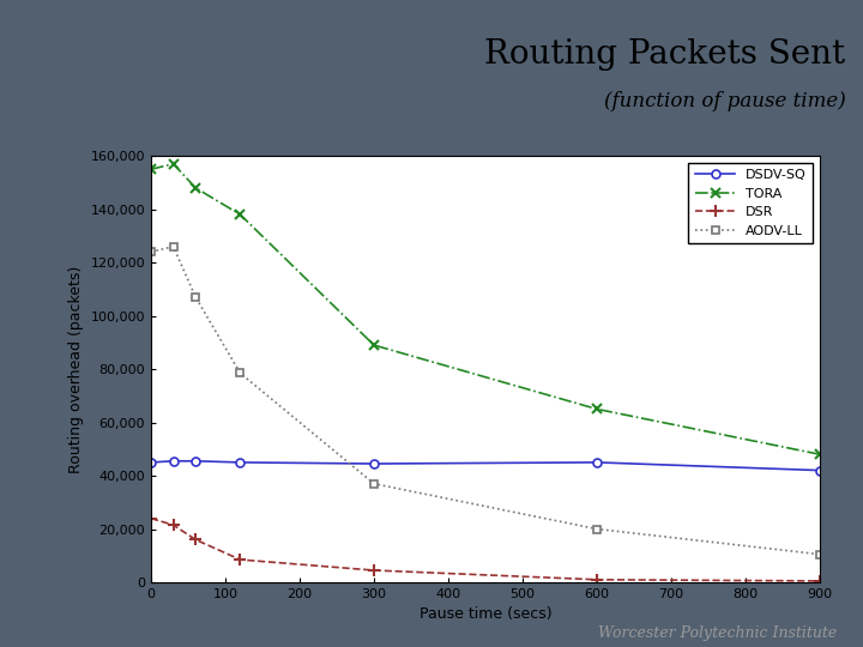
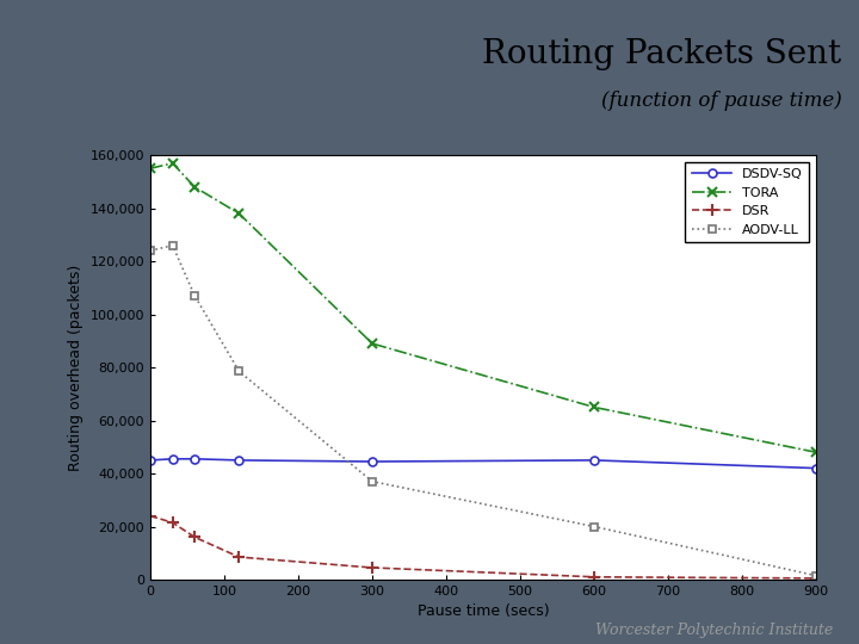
AODV-LL/900: 10,500 -> 1,500
